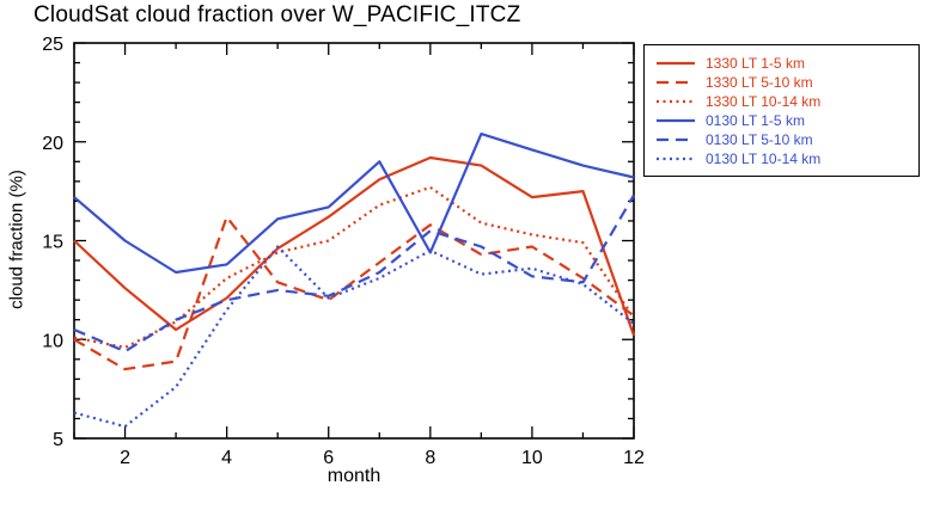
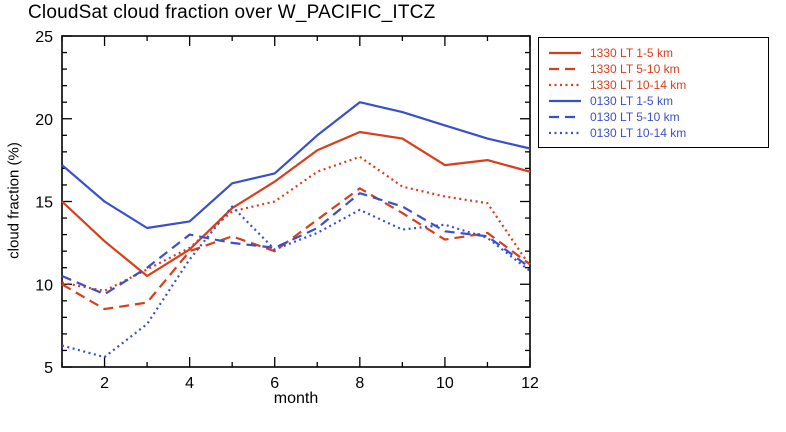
1330 LT 5-10 km/4: 16.2 -> 12.0
1330 LT 10-14 km/4: 13.1 -> 12.2
0130 LT 5-10 km/4: 12.0 -> 13.0
0130 LT 1-5 km/8: 14.4 -> 21.0
1330 LT 5-10 km/10: 14.7 -> 12.7
1330 LT 1-5 km/12: 10.2 -> 16.8
0130 LT 5-10 km/12: 17.3 -> 11.0
